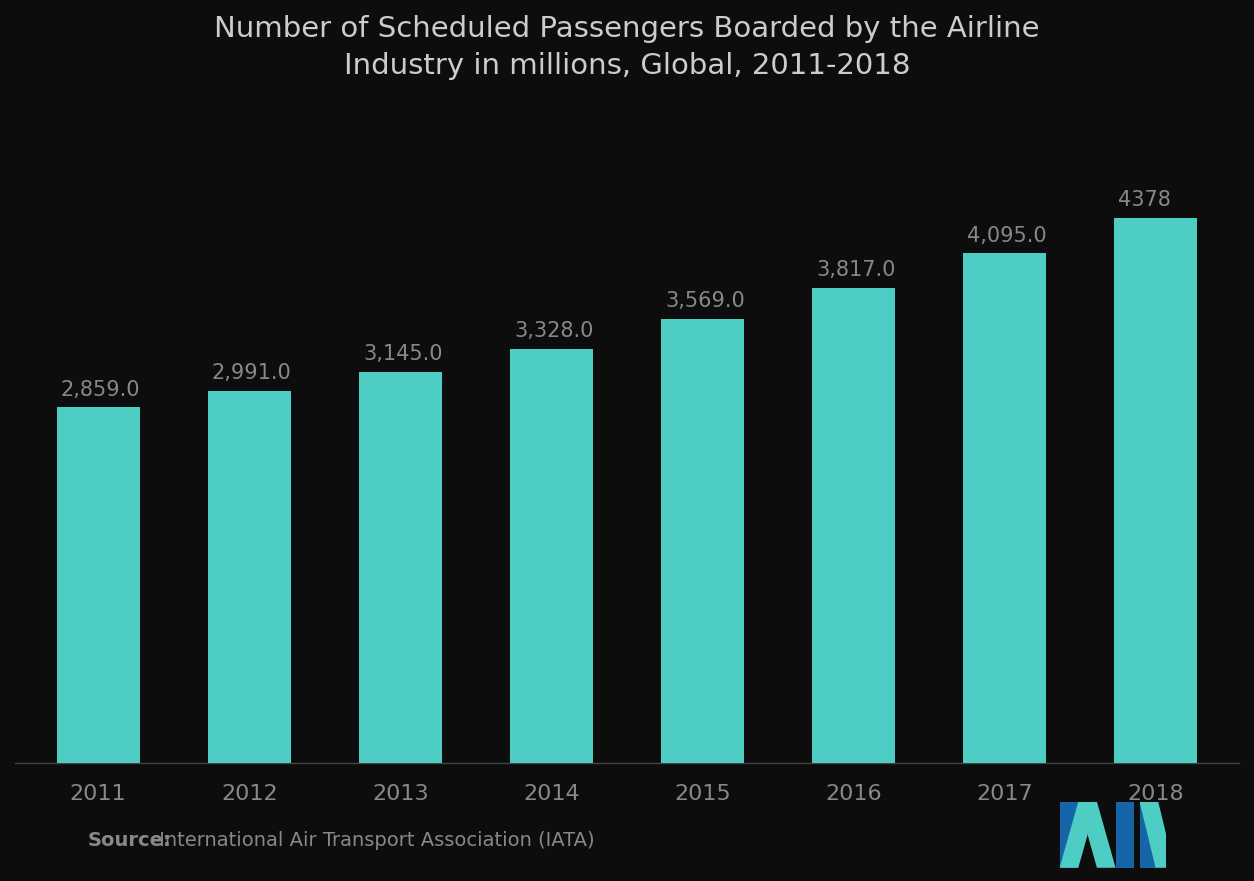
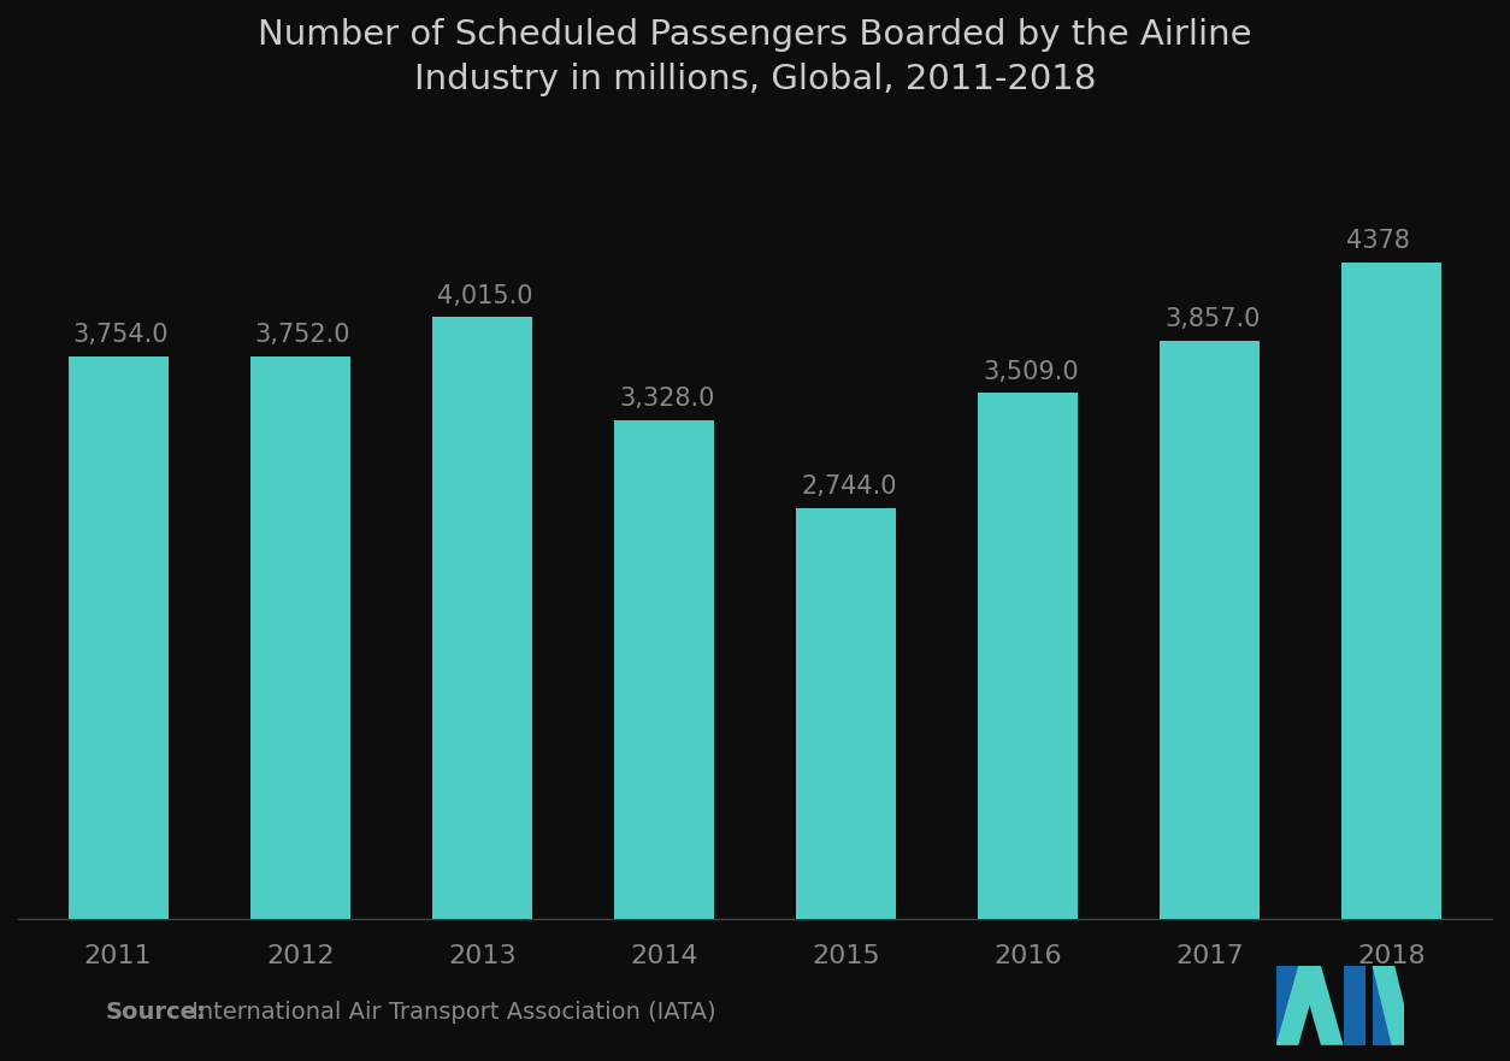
2011: 2,859.0 -> 3,754.0
2012: 2,991.0 -> 3,752.0
2013: 3,145.0 -> 4,015.0
2015: 3,569.0 -> 2,744.0
2016: 3,817.0 -> 3,509.0
2017: 4,095.0 -> 3,857.0
